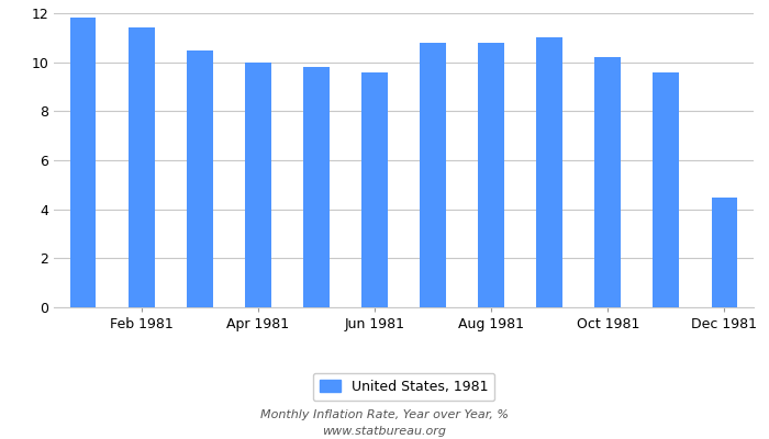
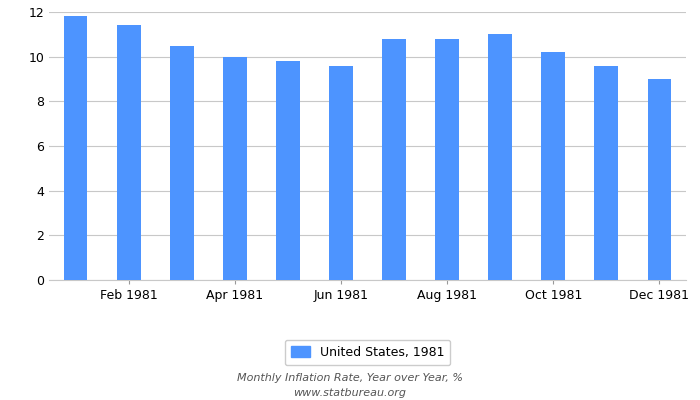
Dec 1981: 4.5 -> 9.0
